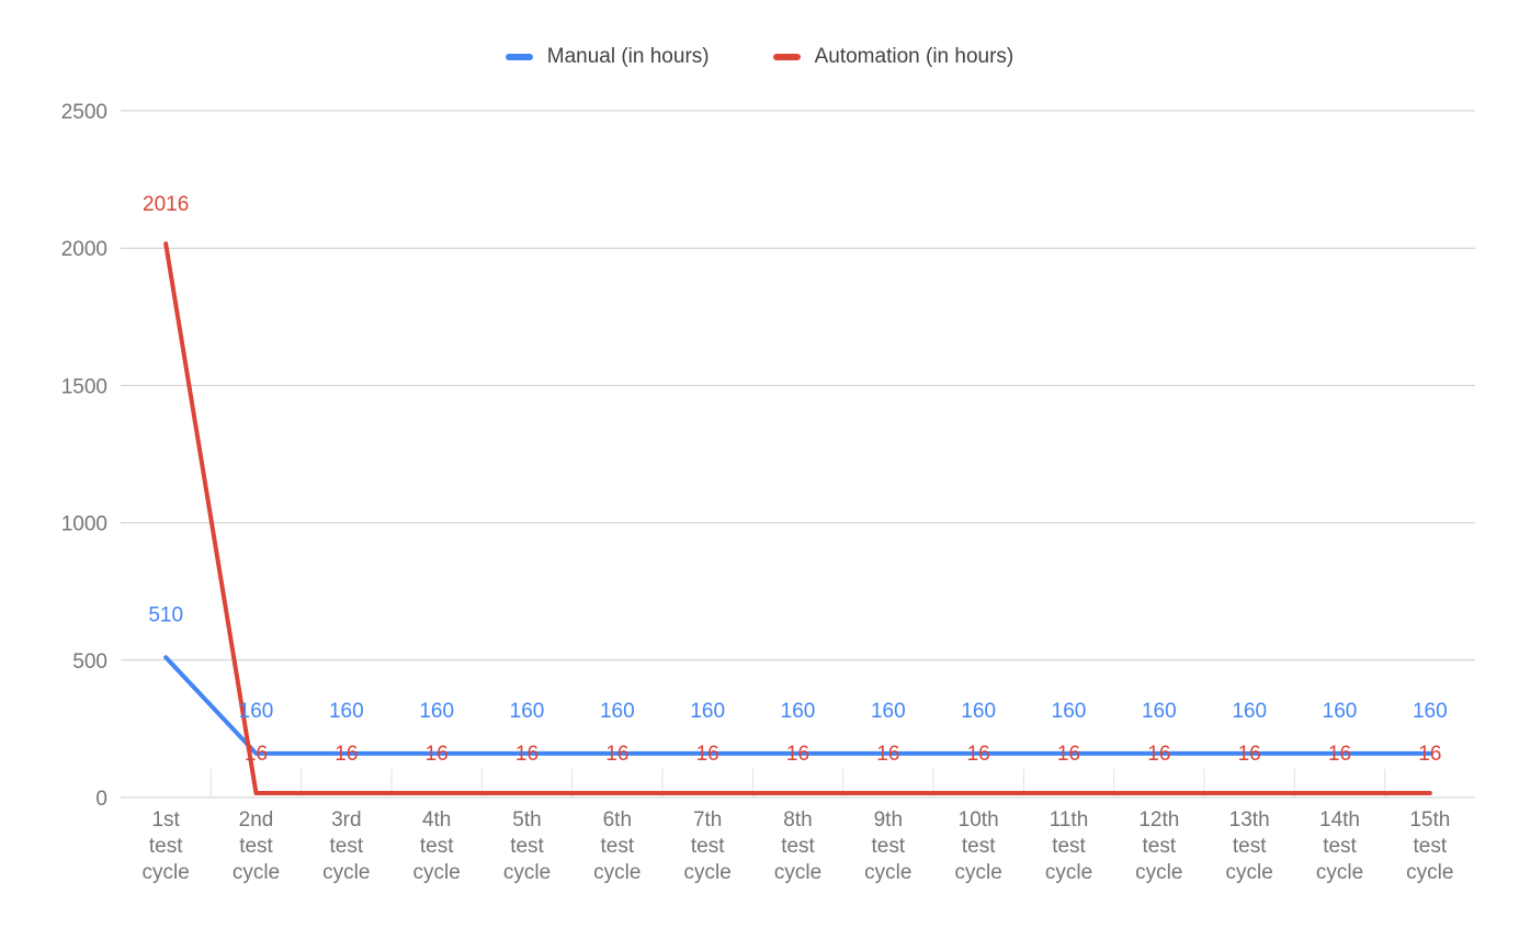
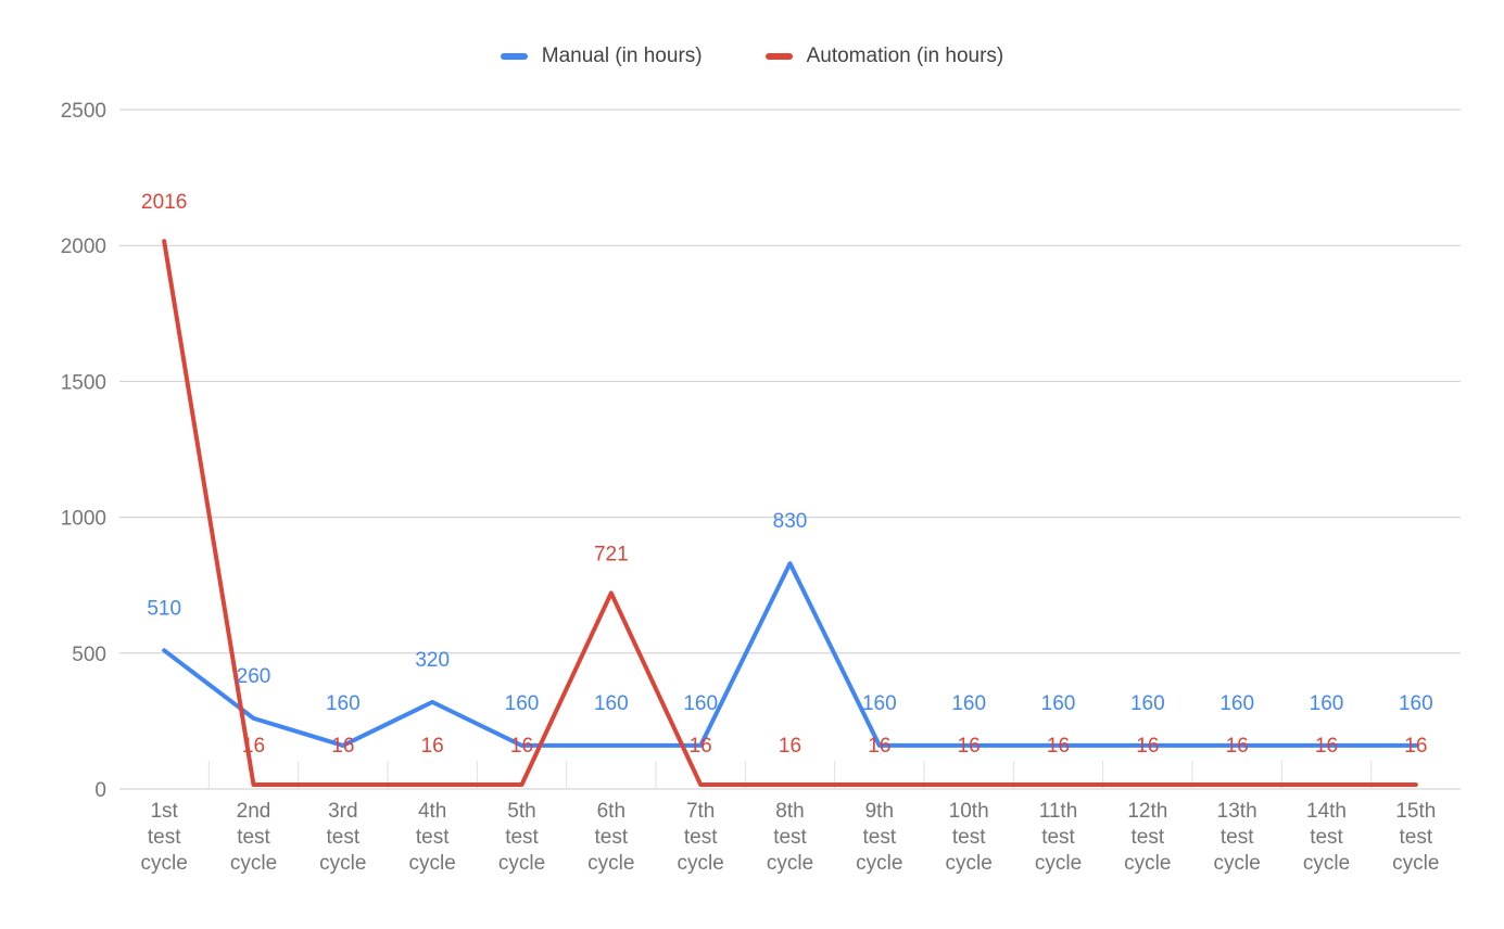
Manual (in hours)/2nd test cycle: 160 -> 260
Manual (in hours)/4th test cycle: 160 -> 320
Automation (in hours)/6th test cycle: 16 -> 721
Manual (in hours)/8th test cycle: 160 -> 830
